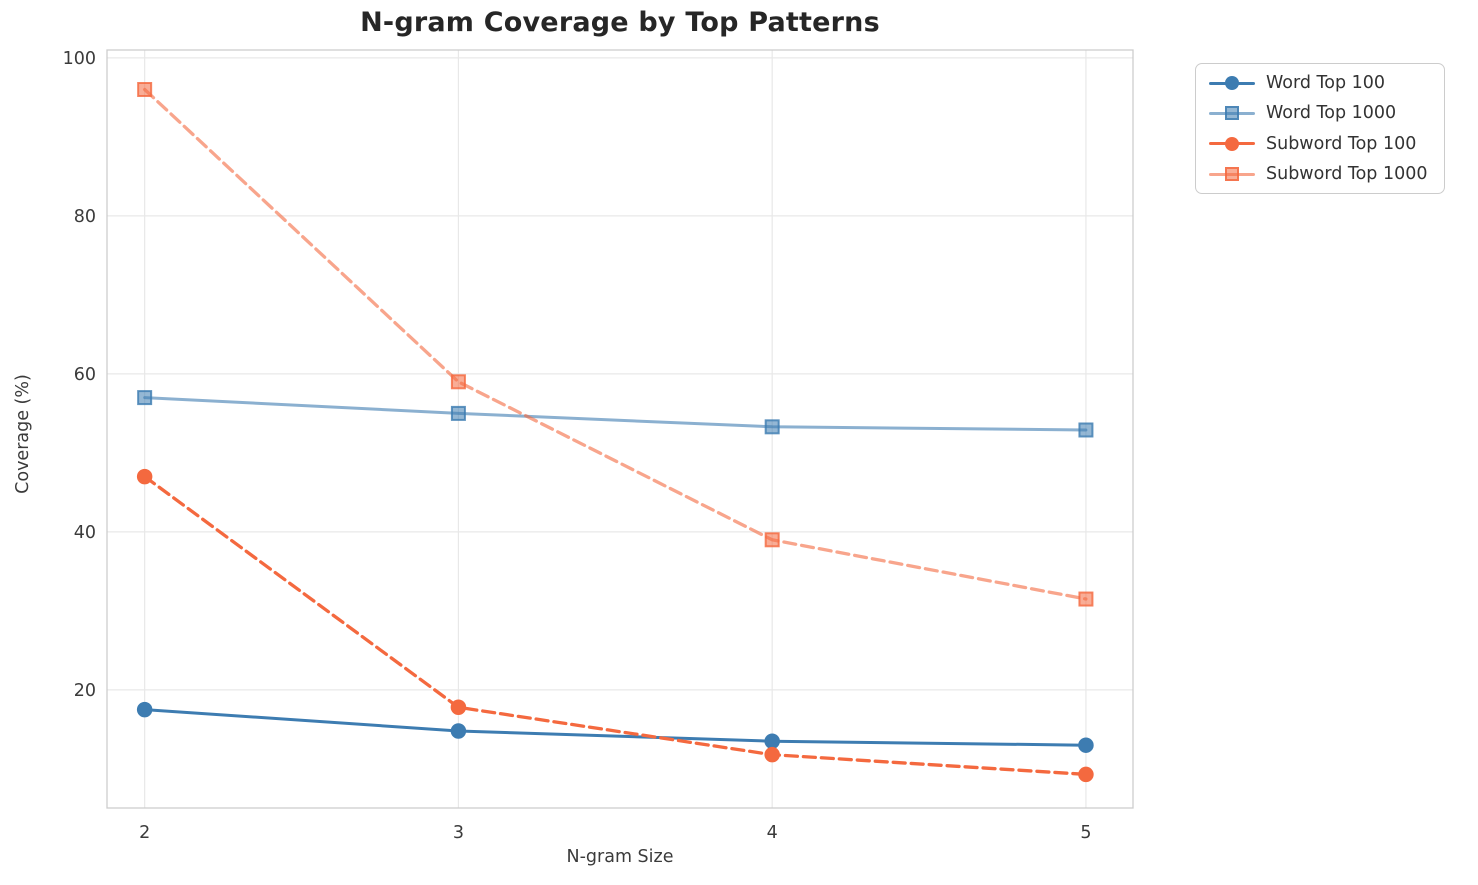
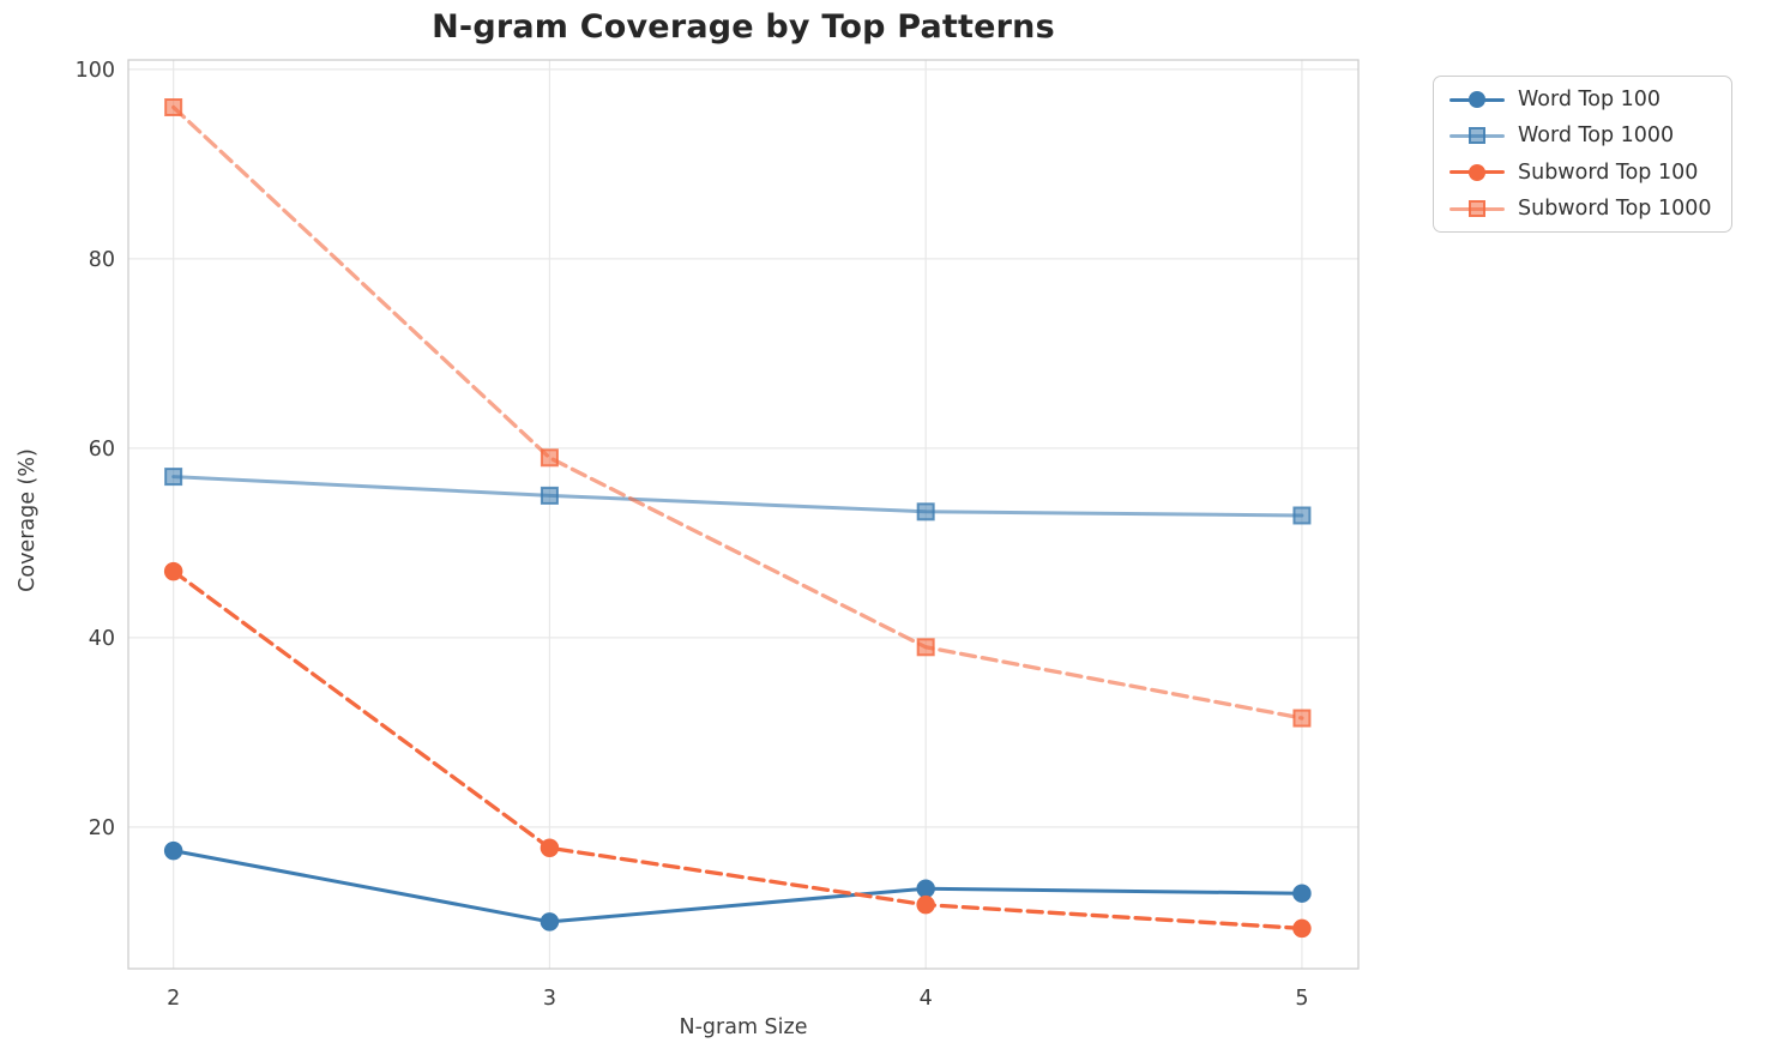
Word Top 100/3: 15 -> 10
